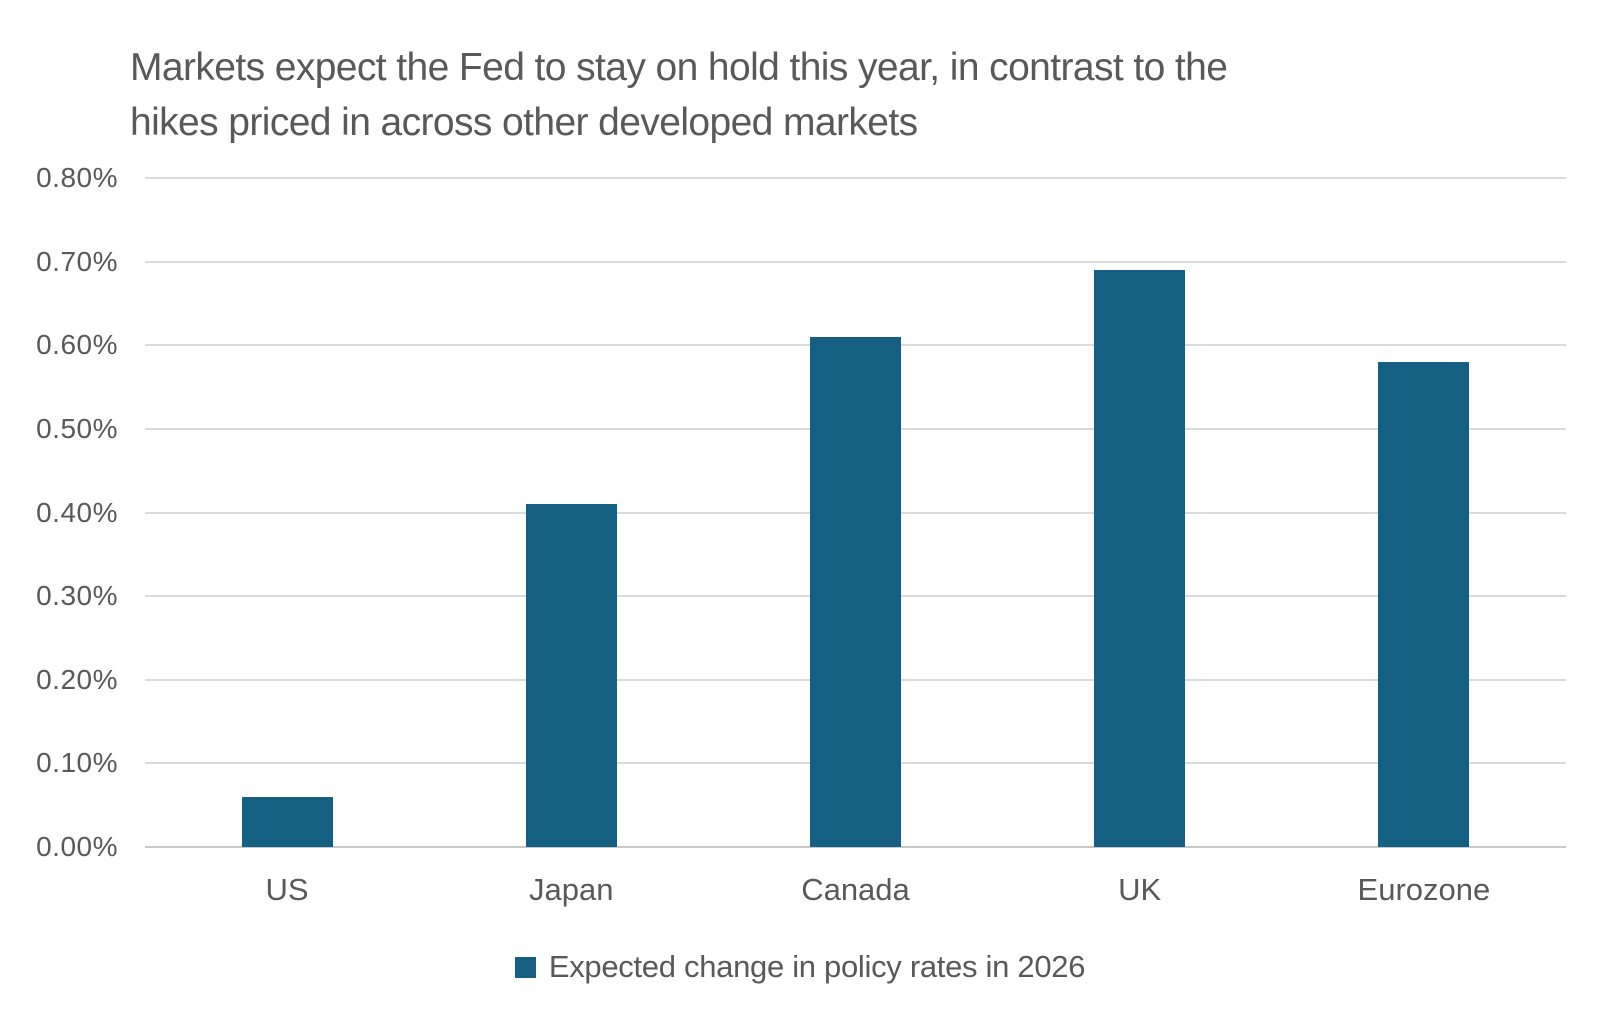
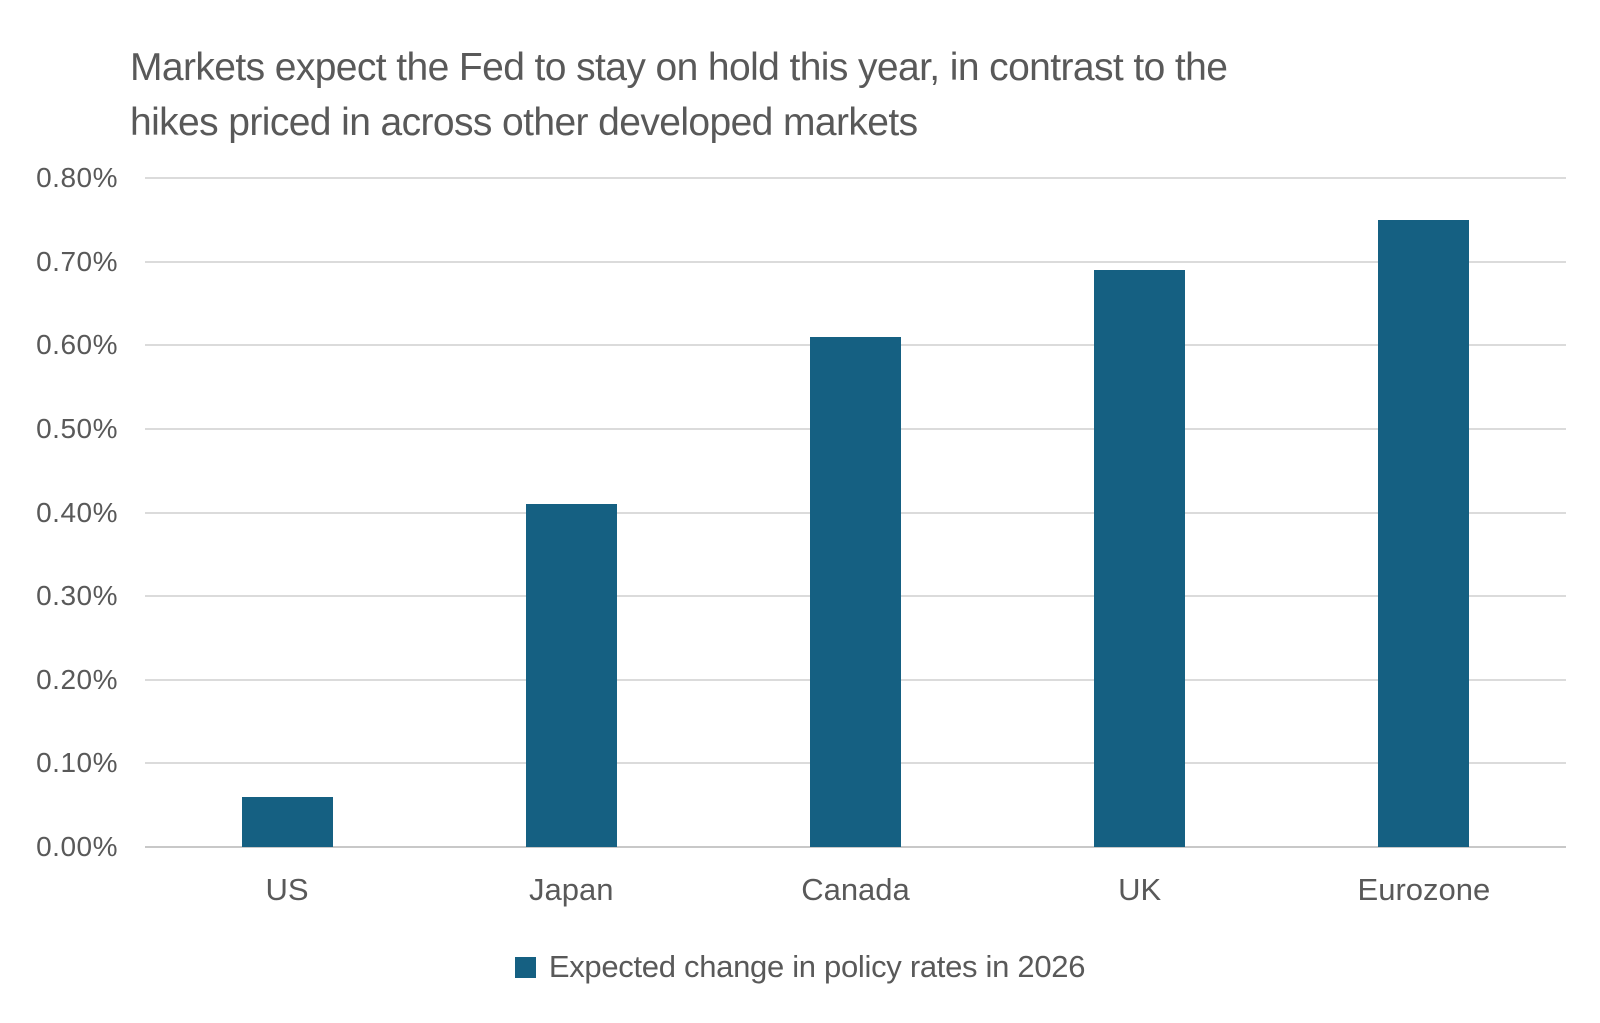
Eurozone: 0.58% -> 0.75%
